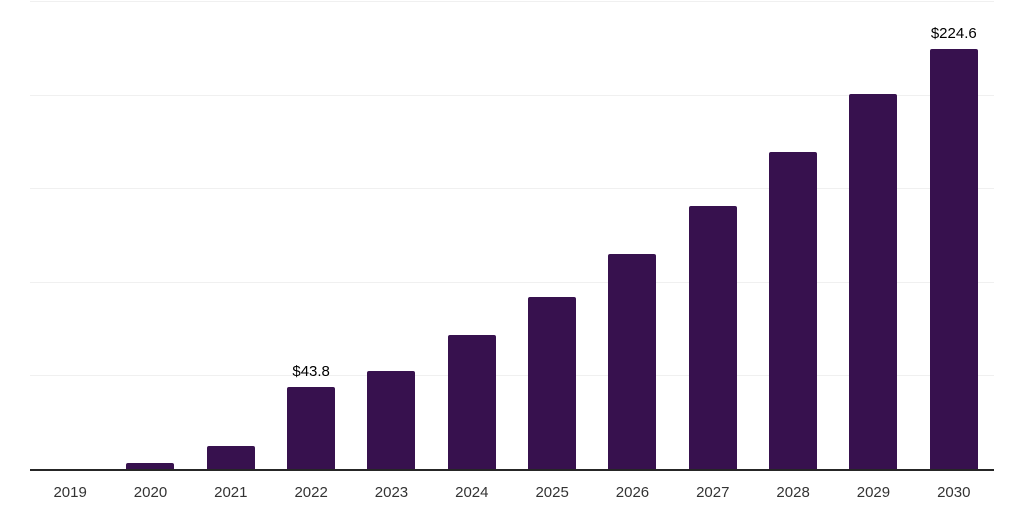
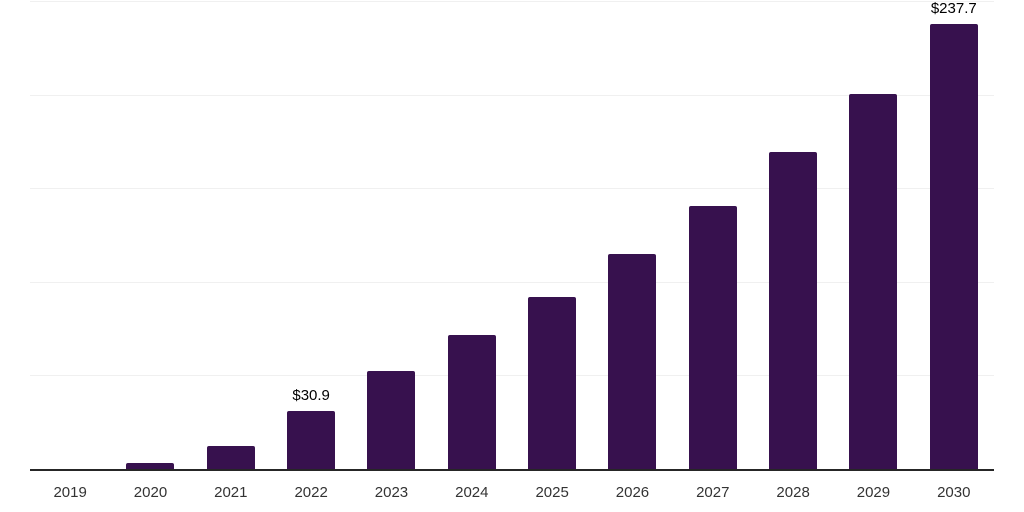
2022: $43.8 -> $30.9
2030: $224.6 -> $237.7
